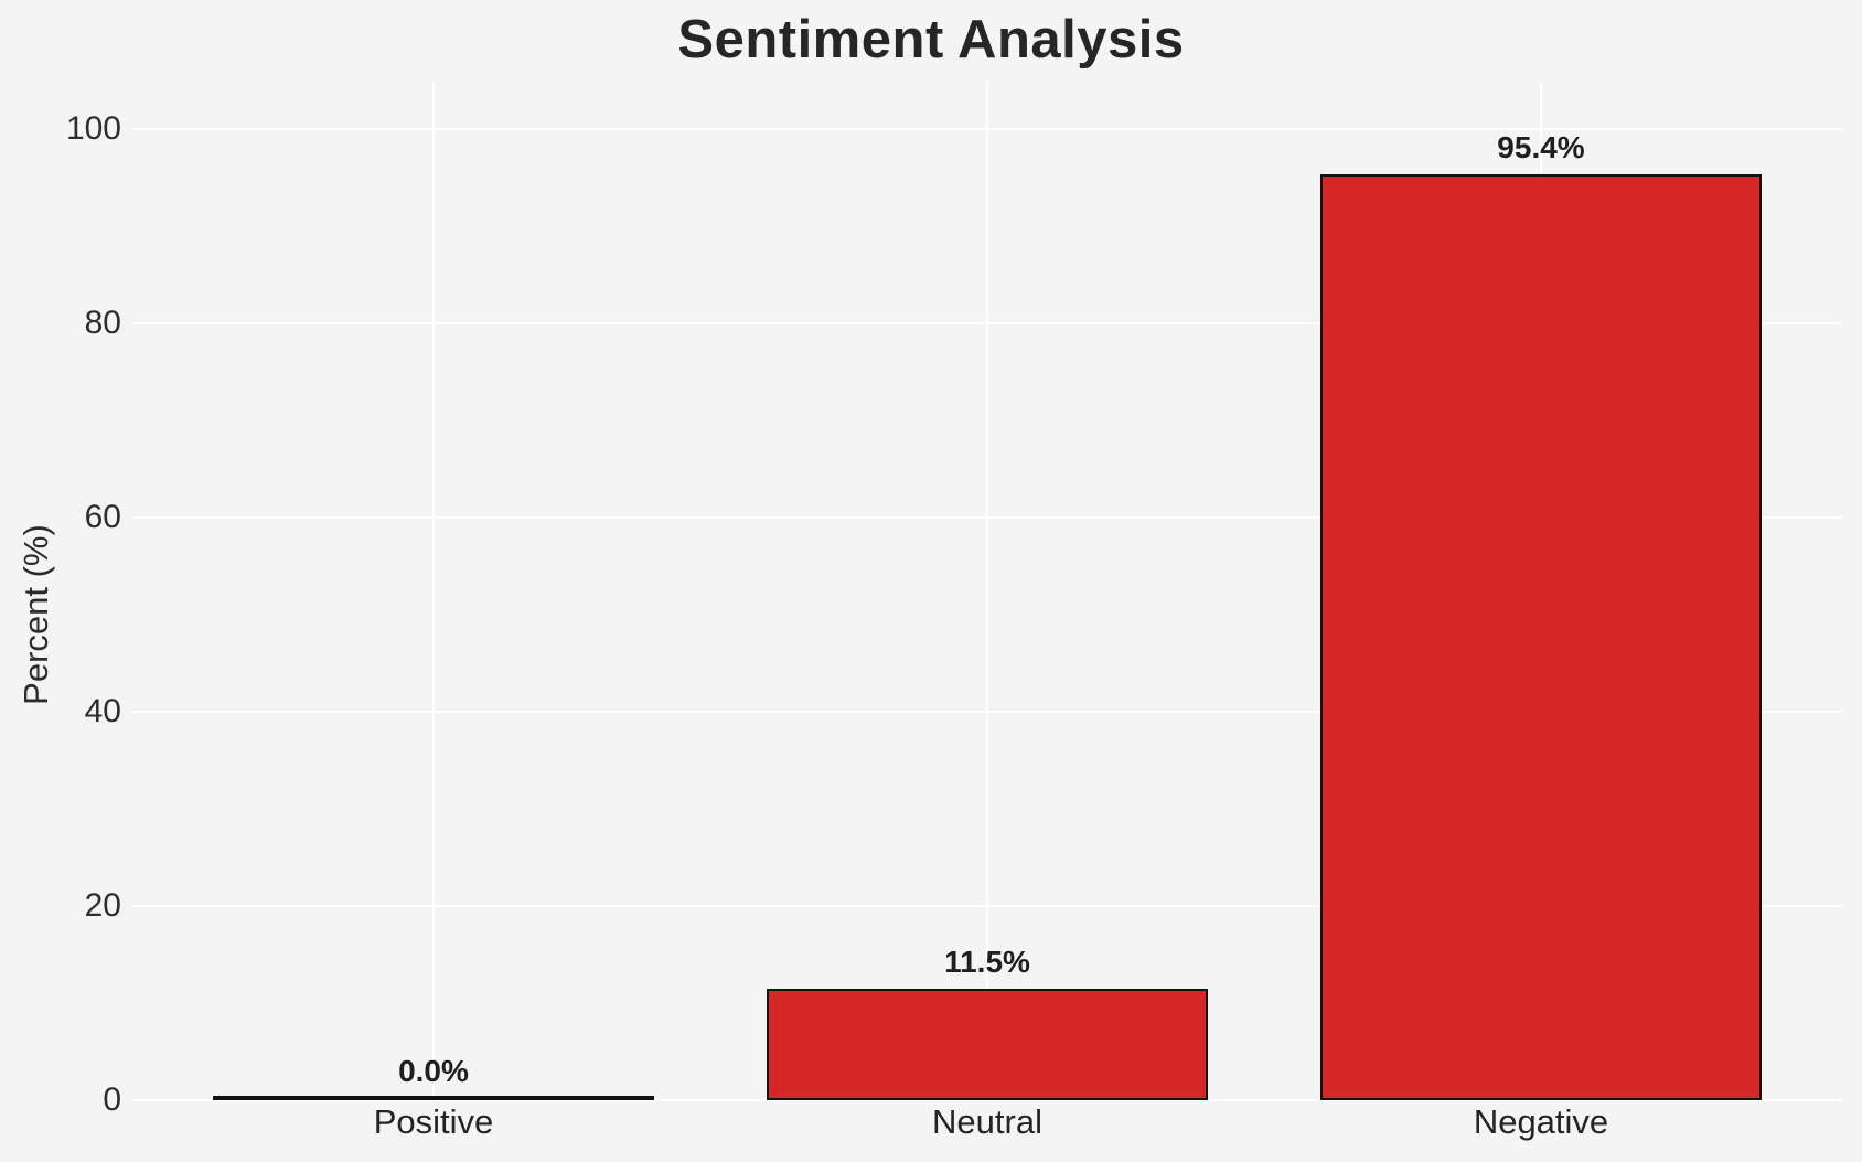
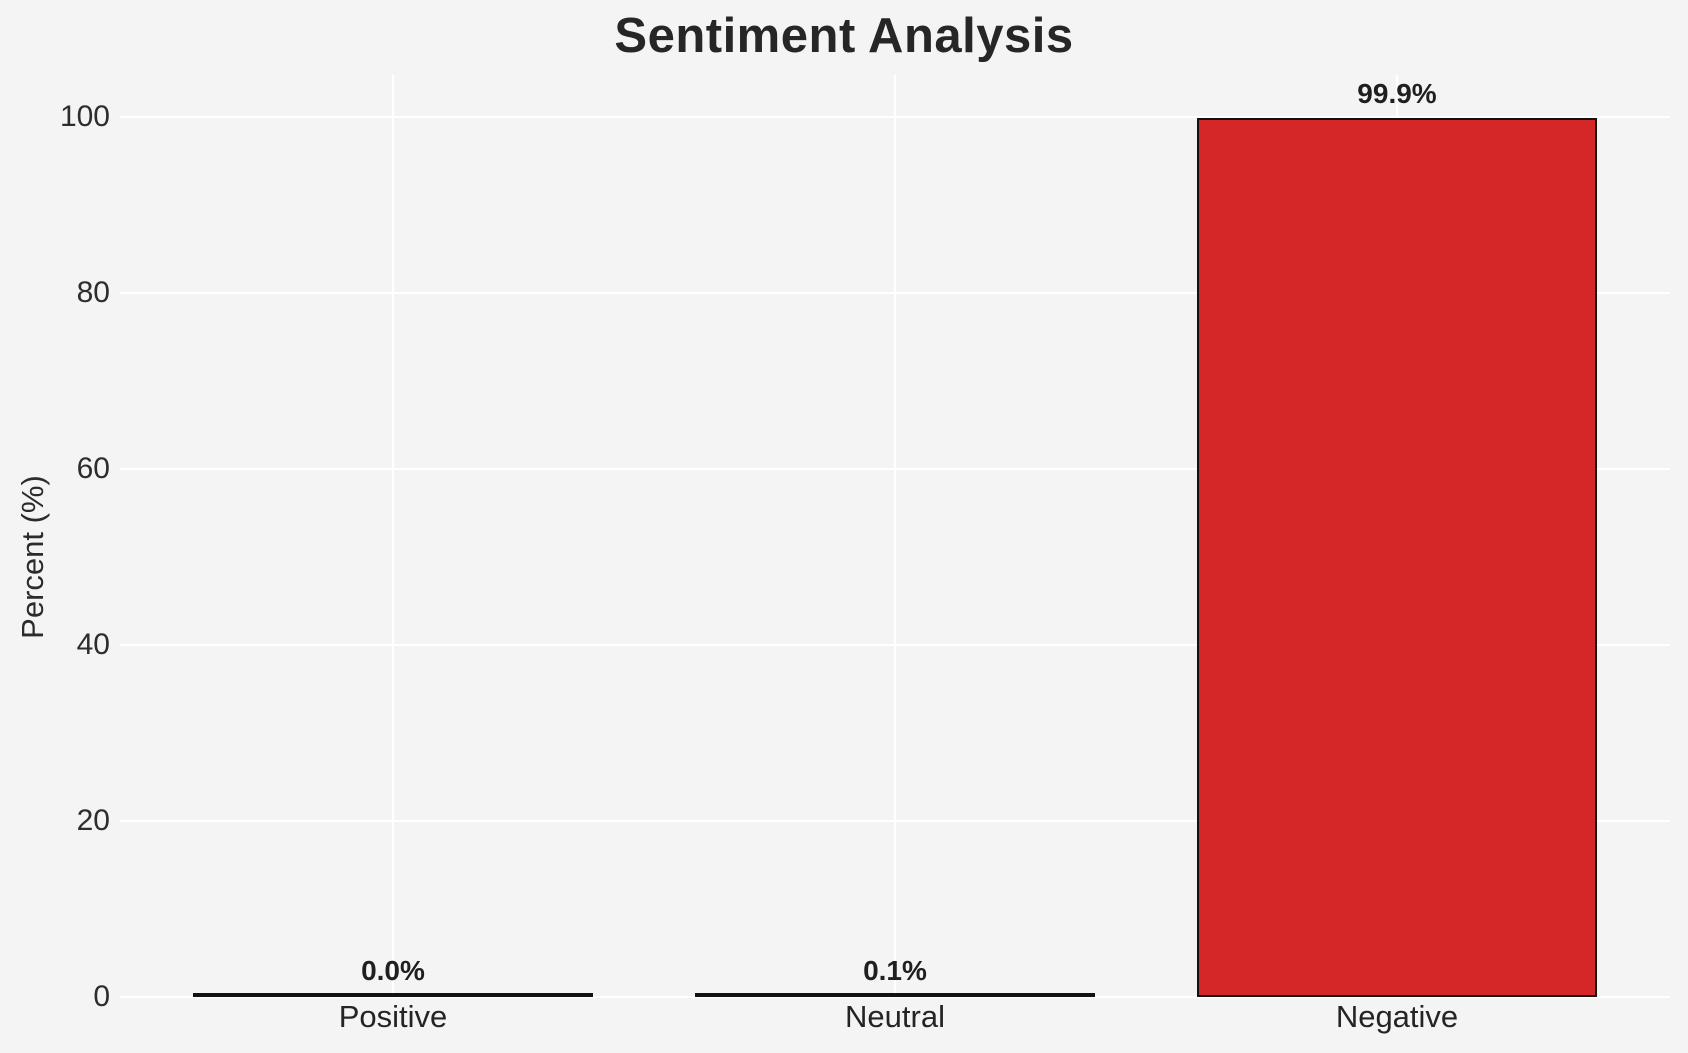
Neutral: 11.5% -> 0.1%
Negative: 95.4% -> 99.9%
